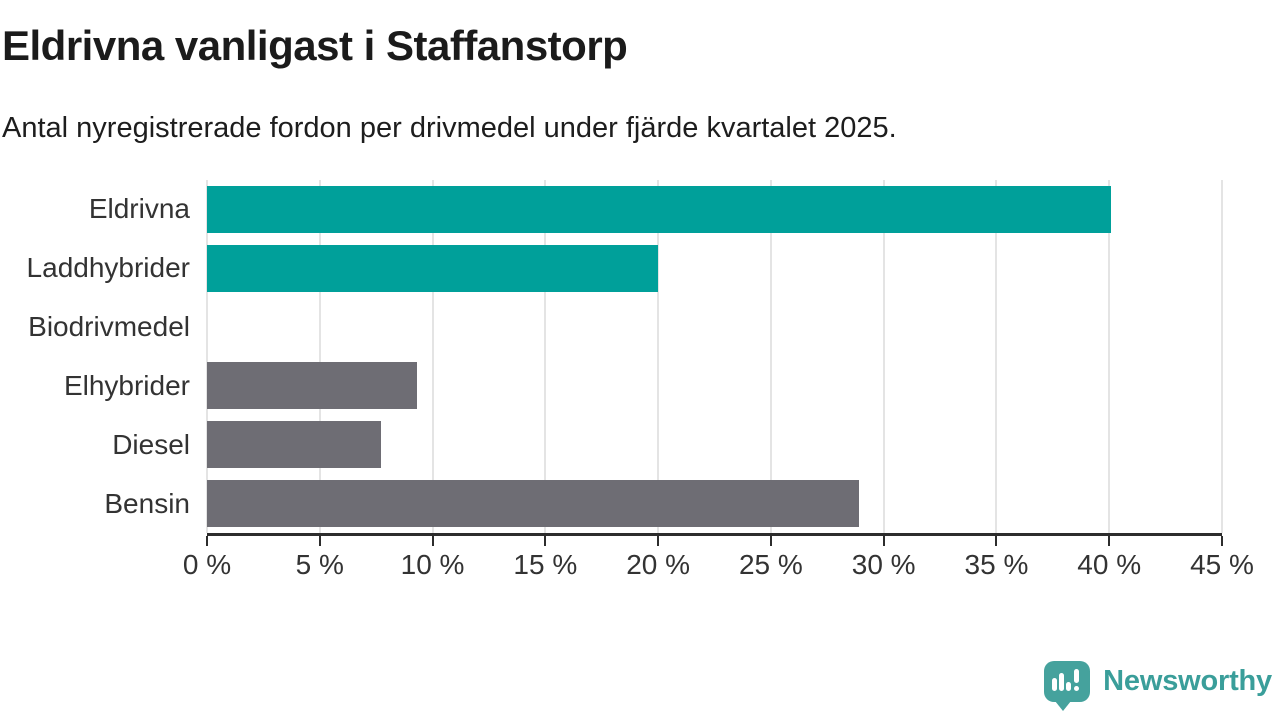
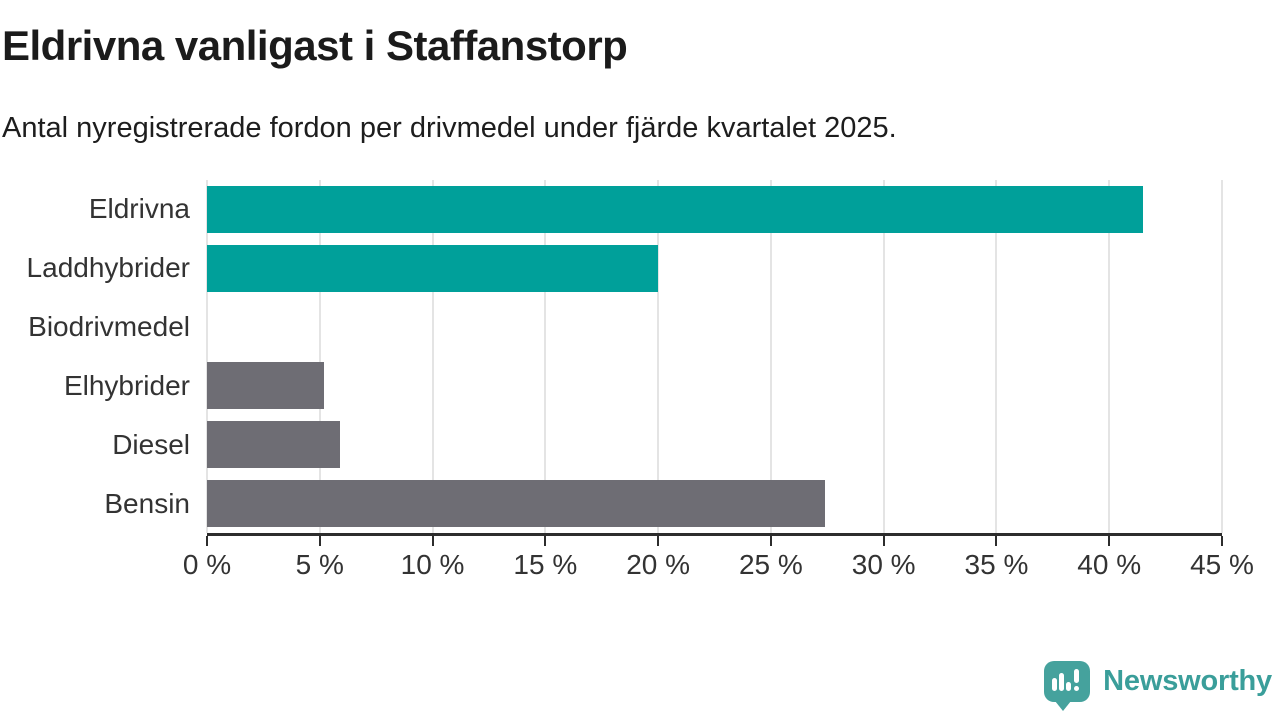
Eldrivna: 40.1% -> 41.5%
Elhybrider: 9.3% -> 5.2%
Diesel: 7.7% -> 5.9%
Bensin: 28.9% -> 27.4%
